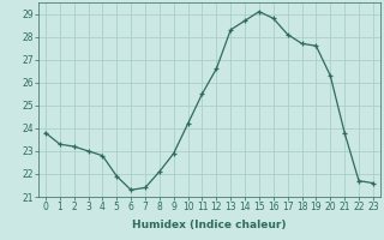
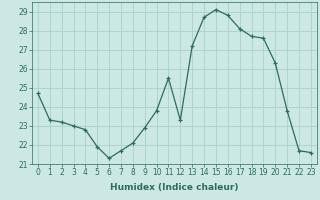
0: 23.8 -> 24.7
7: 21.4 -> 21.7
10: 24.2 -> 23.8
12: 26.6 -> 23.3
13: 28.3 -> 27.2
